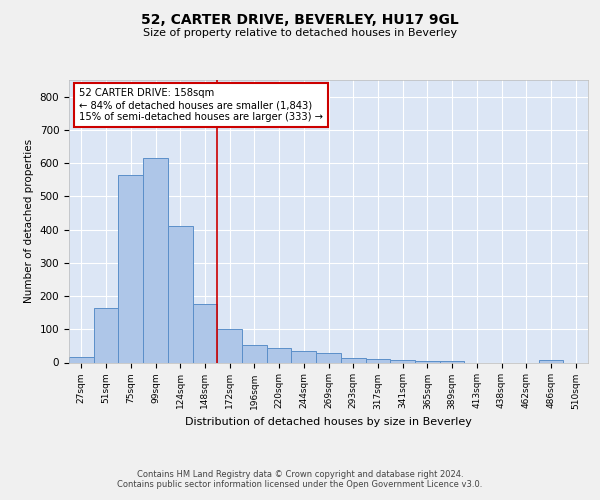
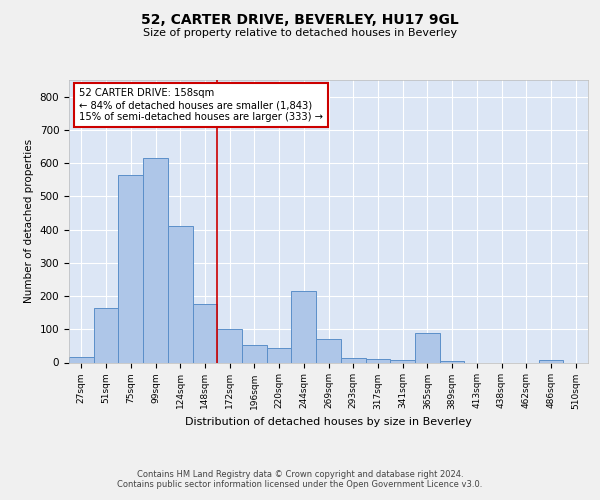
244sqm: 35 -> 215
269sqm: 30 -> 70
365sqm: 6 -> 90
